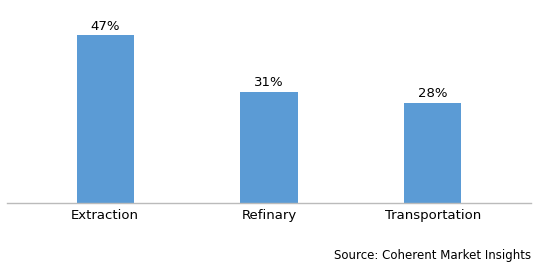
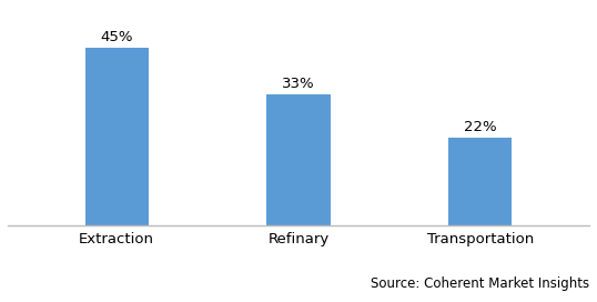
Extraction: 47% -> 45%
Refinary: 31% -> 33%
Transportation: 28% -> 22%
